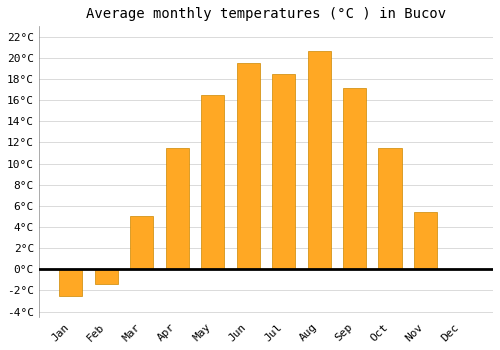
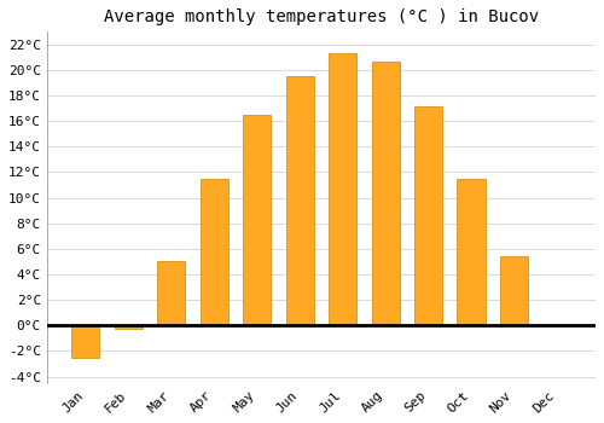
Feb: -1.4°C -> -0.3°C
Jul: 18.5°C -> 21.3°C
